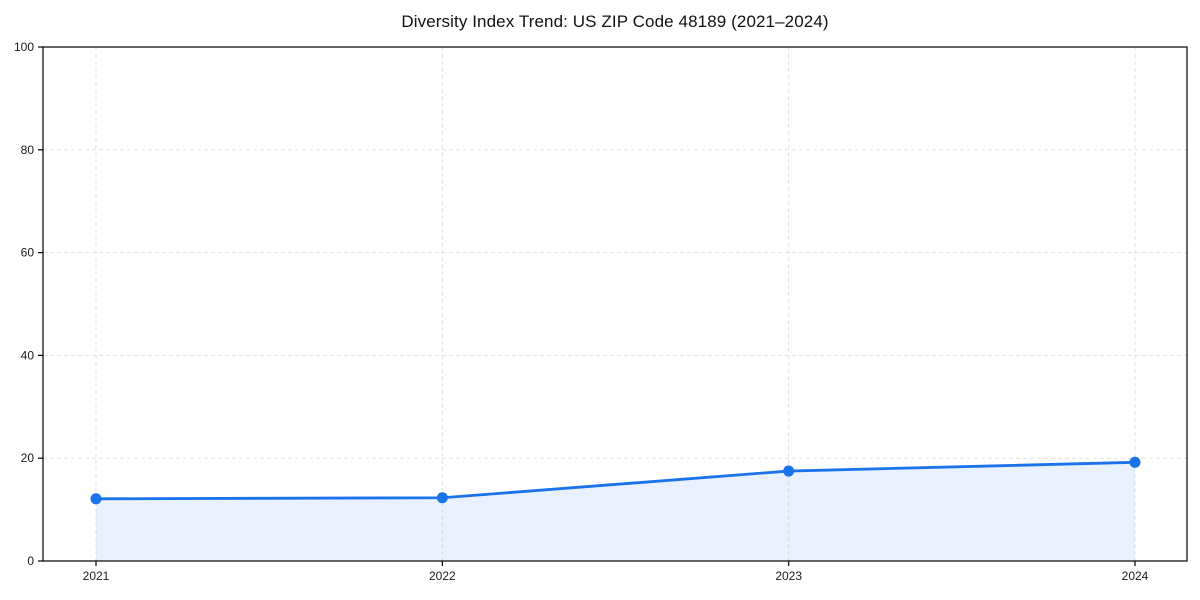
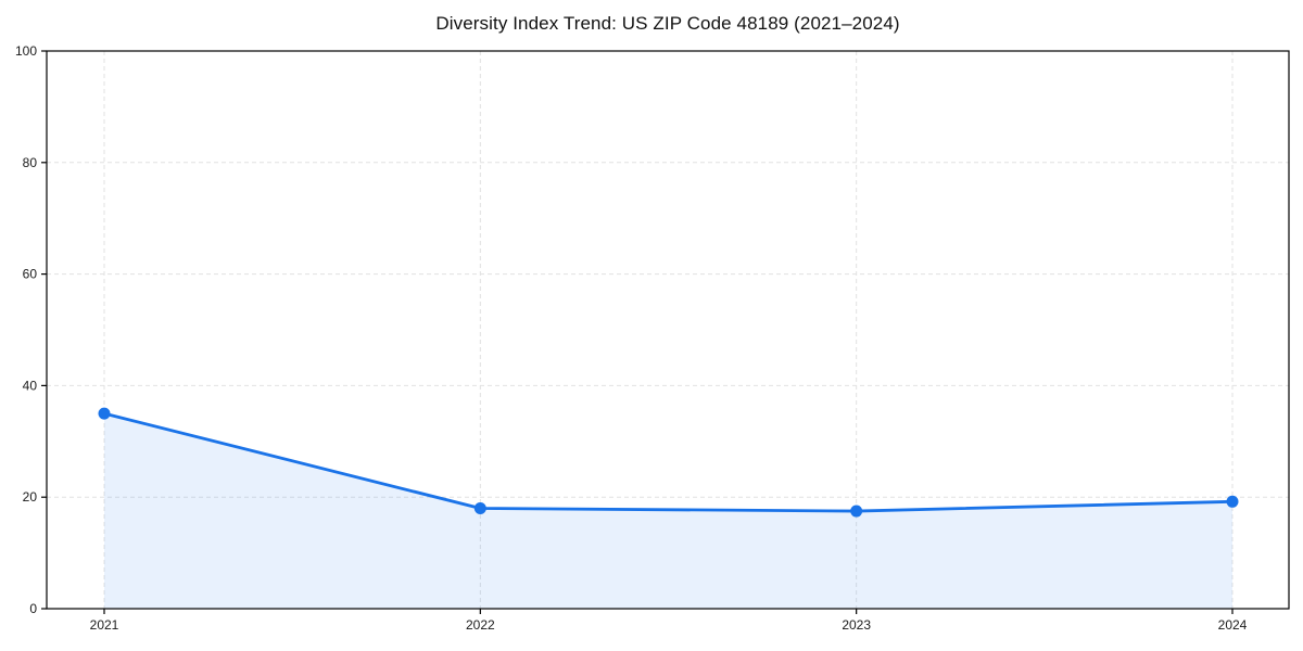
2021: 12 -> 35
2022: 12 -> 18
